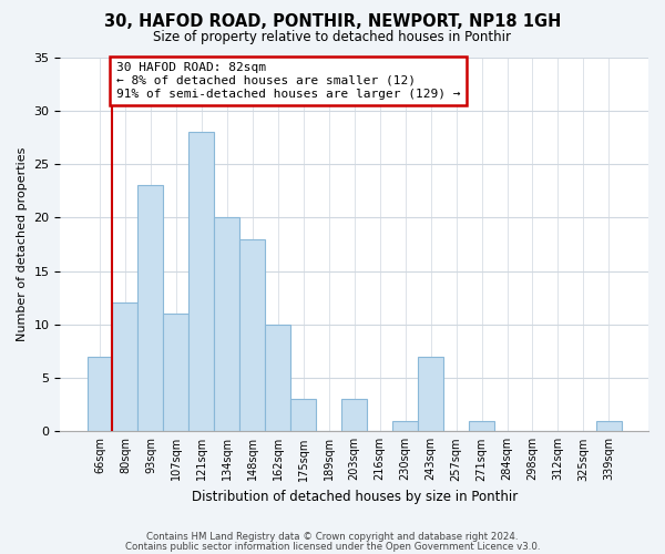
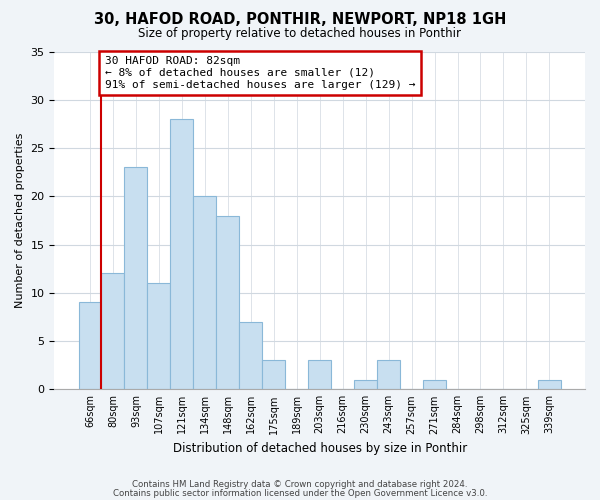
66sqm: 7 -> 9
162sqm: 10 -> 7
243sqm: 7 -> 3
